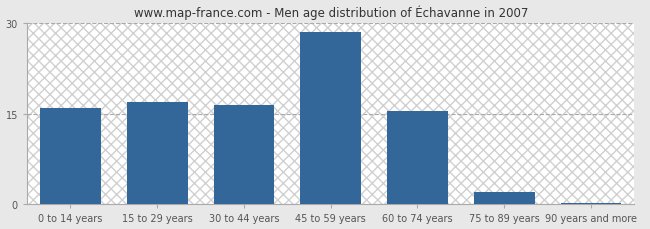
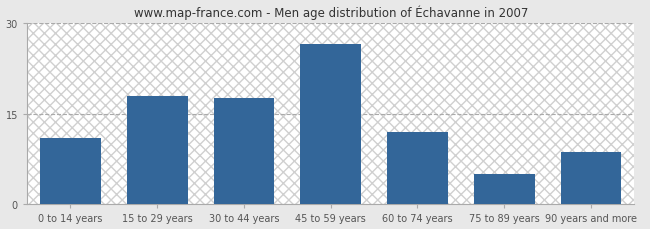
0 to 14 years: 16.0 -> 11.0
15 to 29 years: 17.0 -> 18.0
30 to 44 years: 16.5 -> 17.6
45 to 59 years: 28.5 -> 26.6
60 to 74 years: 15.5 -> 12.0
75 to 89 years: 2.0 -> 5.0
90 years and more: 0.2 -> 8.6
